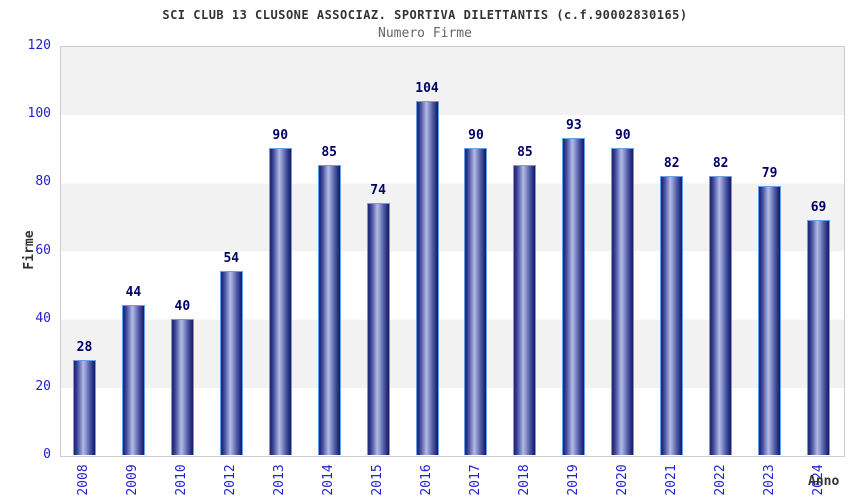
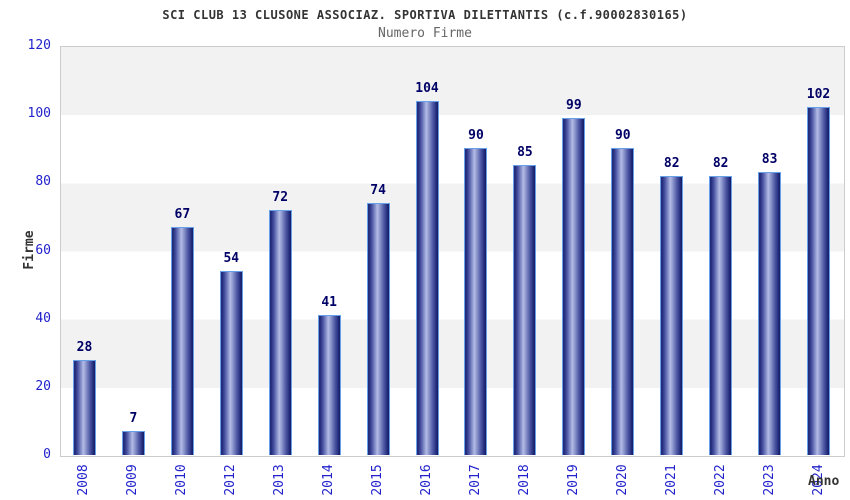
2009: 44 -> 7
2010: 40 -> 67
2013: 90 -> 72
2014: 85 -> 41
2019: 93 -> 99
2023: 79 -> 83
2024: 69 -> 102
